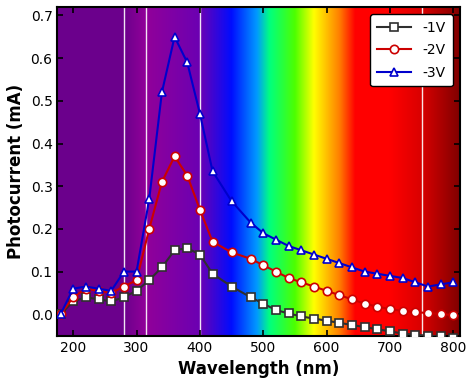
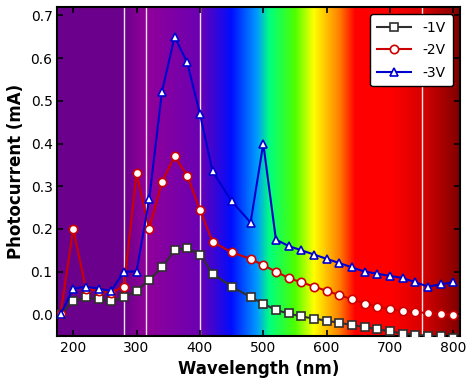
-2V/200: 0.040 -> 0.200
-2V/300: 0.080 -> 0.330
-3V/500: 0.190 -> 0.400
